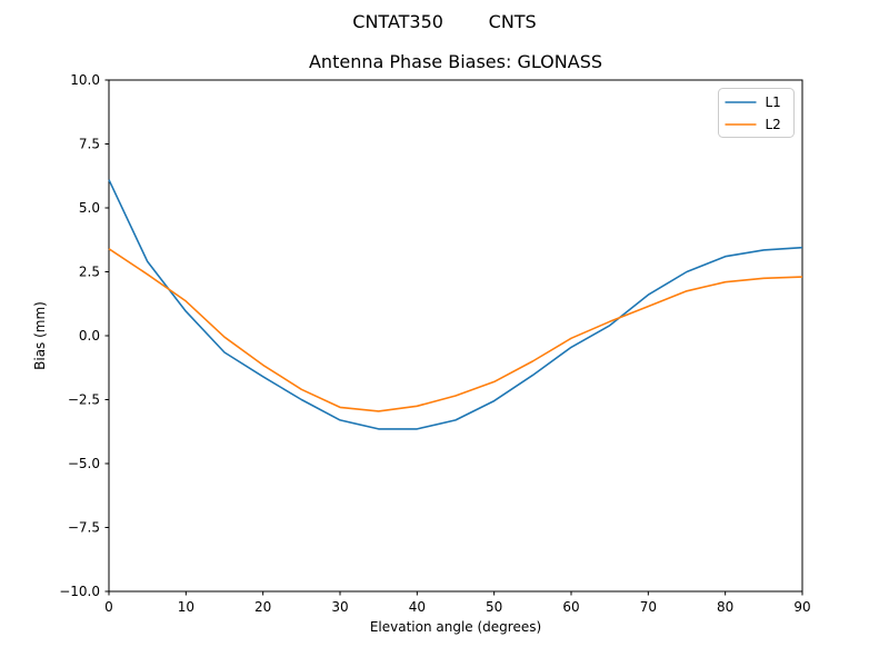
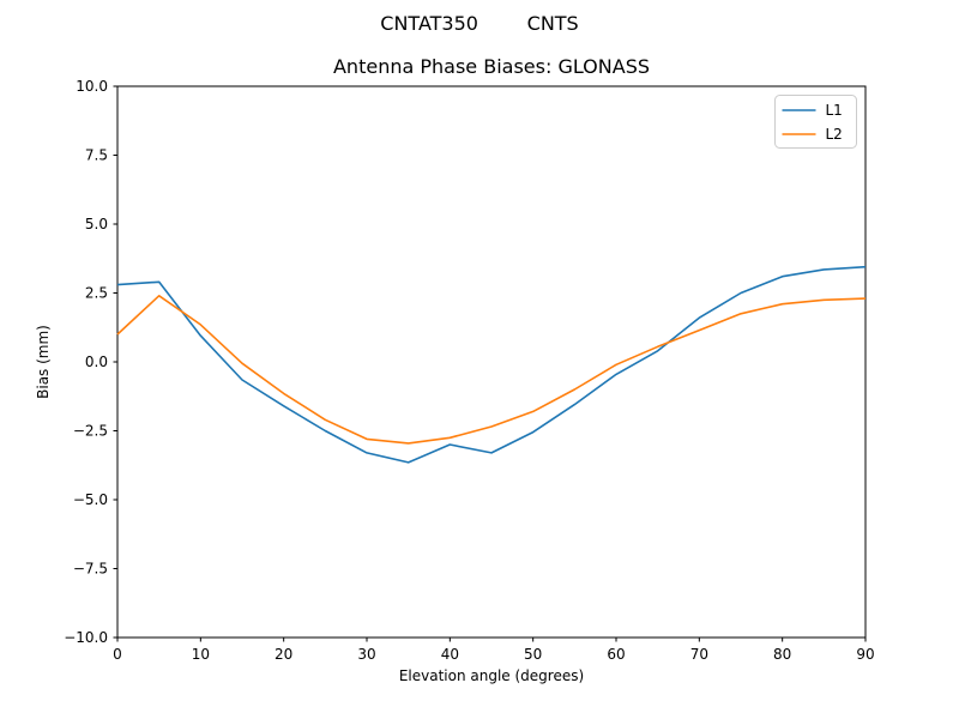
L1/0: 6.1 -> 2.8
L2/0: 3.4 -> 1.0
L1/40: -3.6 -> -3.0
